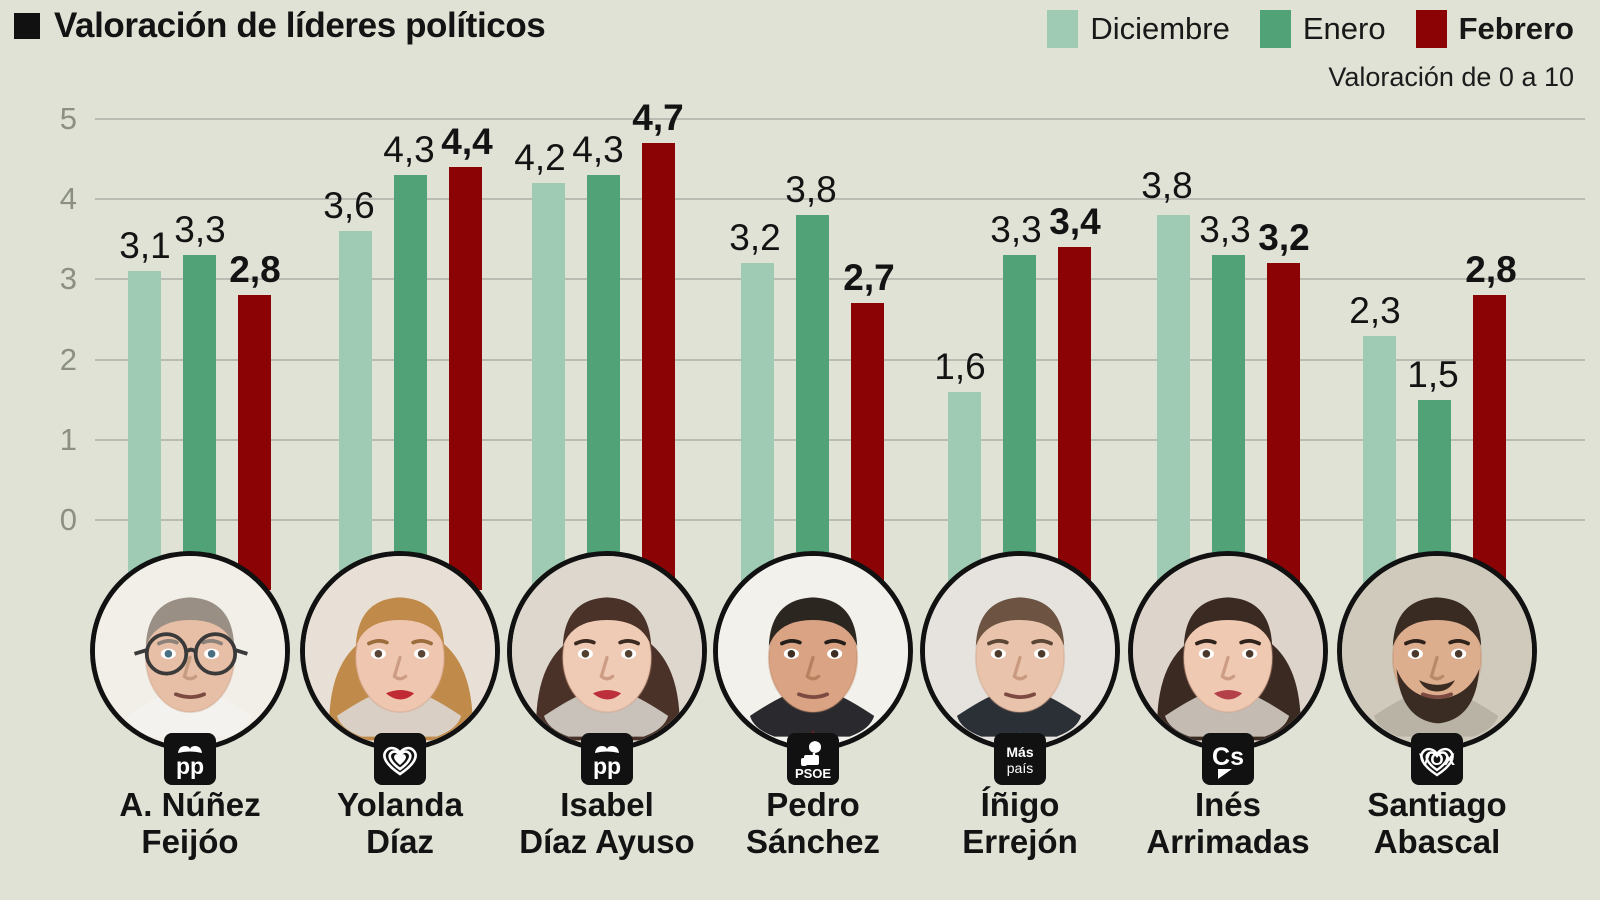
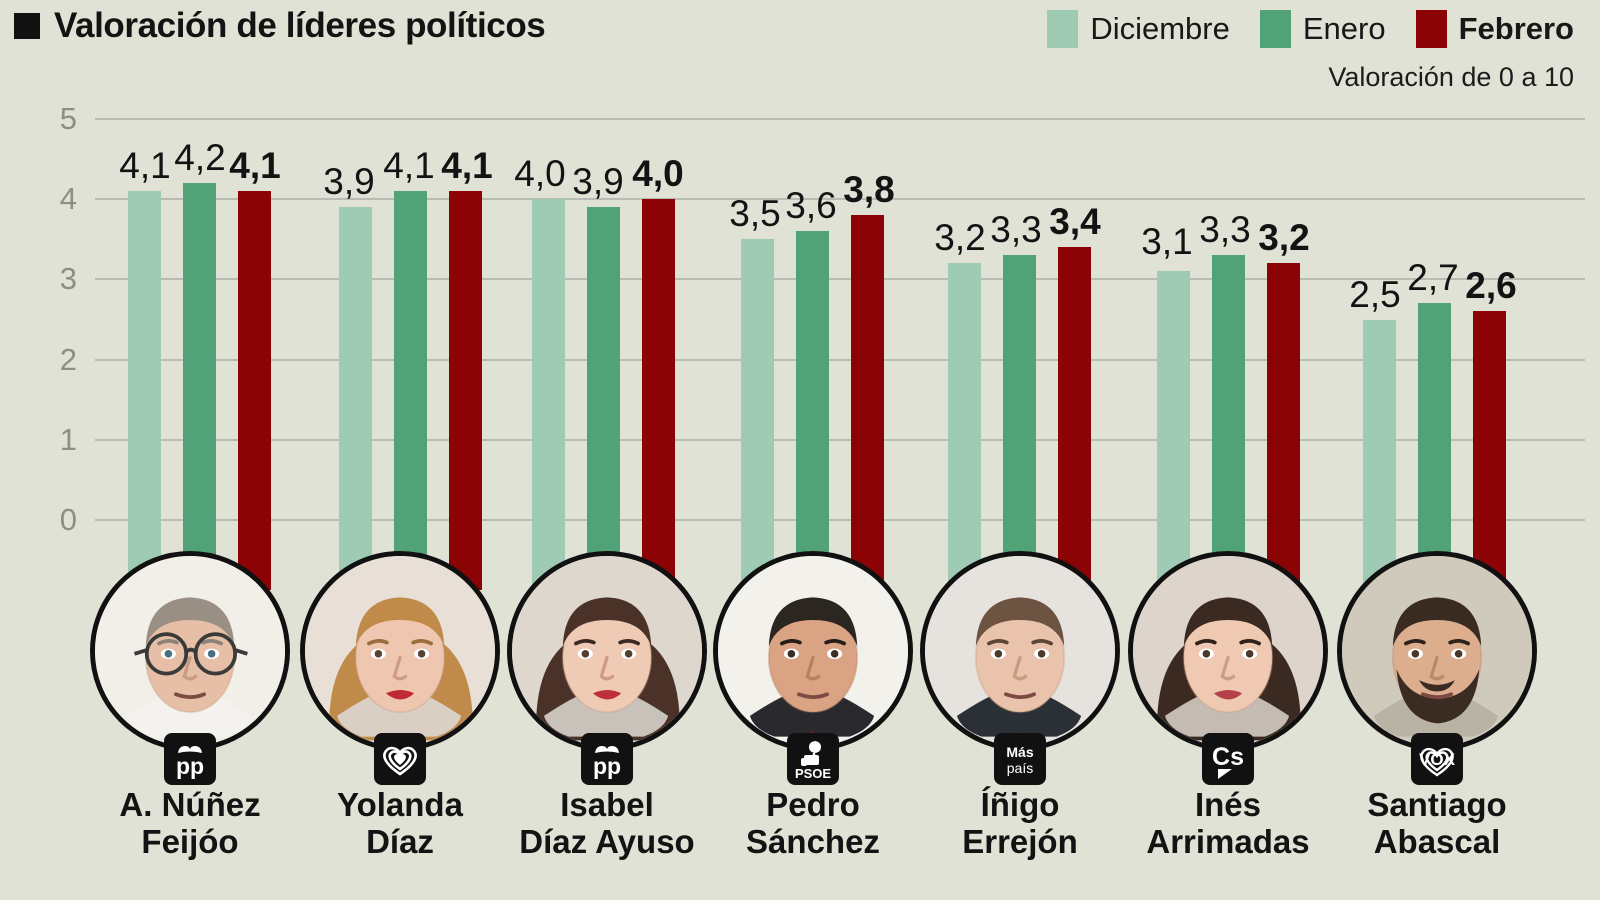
Diciembre/A. Núñez Feijóo: 3,1 -> 4,1
Enero/A. Núñez Feijóo: 3,3 -> 4,2
Febrero/A. Núñez Feijóo: 2,8 -> 4,1
Diciembre/Yolanda Díaz: 3,6 -> 3,9
Enero/Yolanda Díaz: 4,3 -> 4,1
Febrero/Yolanda Díaz: 4,4 -> 4,1
Diciembre/Isabel Díaz Ayuso: 4,2 -> 4,0
Enero/Isabel Díaz Ayuso: 4,3 -> 3,9
Febrero/Isabel Díaz Ayuso: 4,7 -> 4,0
Diciembre/Pedro Sánchez: 3,2 -> 3,5
Enero/Pedro Sánchez: 3,8 -> 3,6
Febrero/Pedro Sánchez: 2,7 -> 3,8
Diciembre/Íñigo Errejón: 1,6 -> 3,2
Diciembre/Inés Arrimadas: 3,8 -> 3,1
Diciembre/Santiago Abascal: 2,3 -> 2,5
Enero/Santiago Abascal: 1,5 -> 2,7
Febrero/Santiago Abascal: 2,8 -> 2,6
